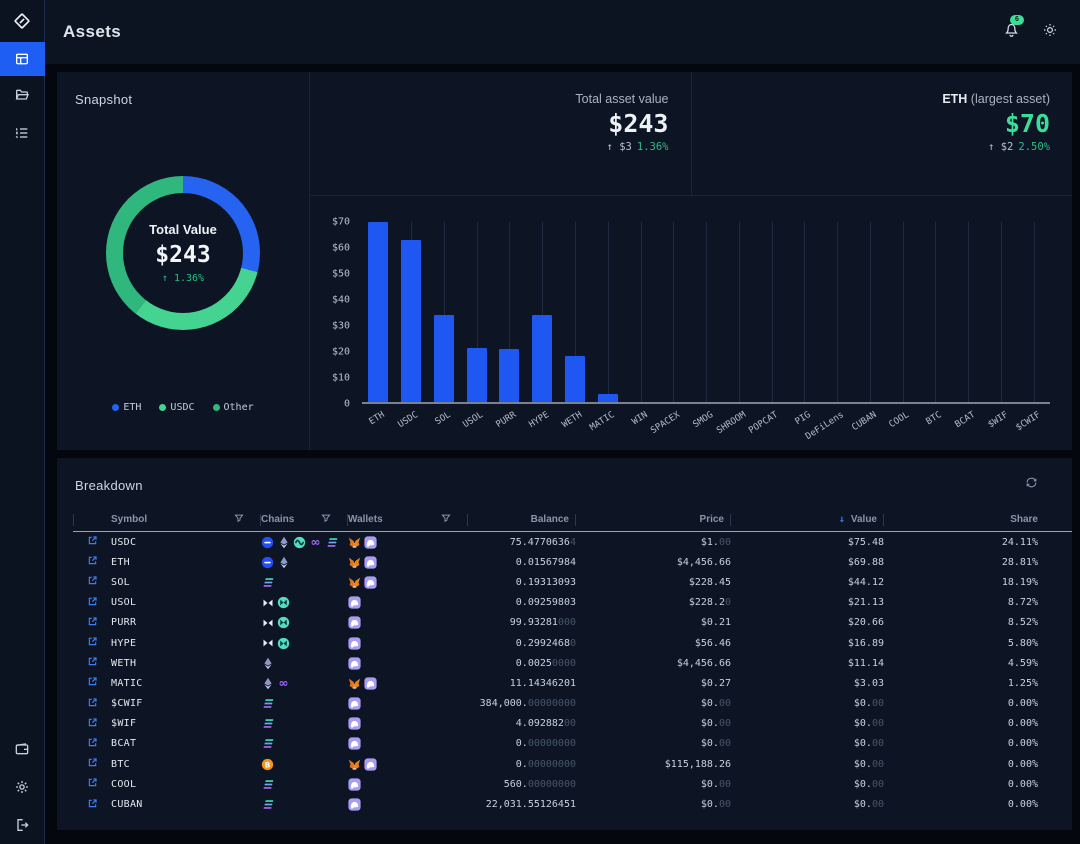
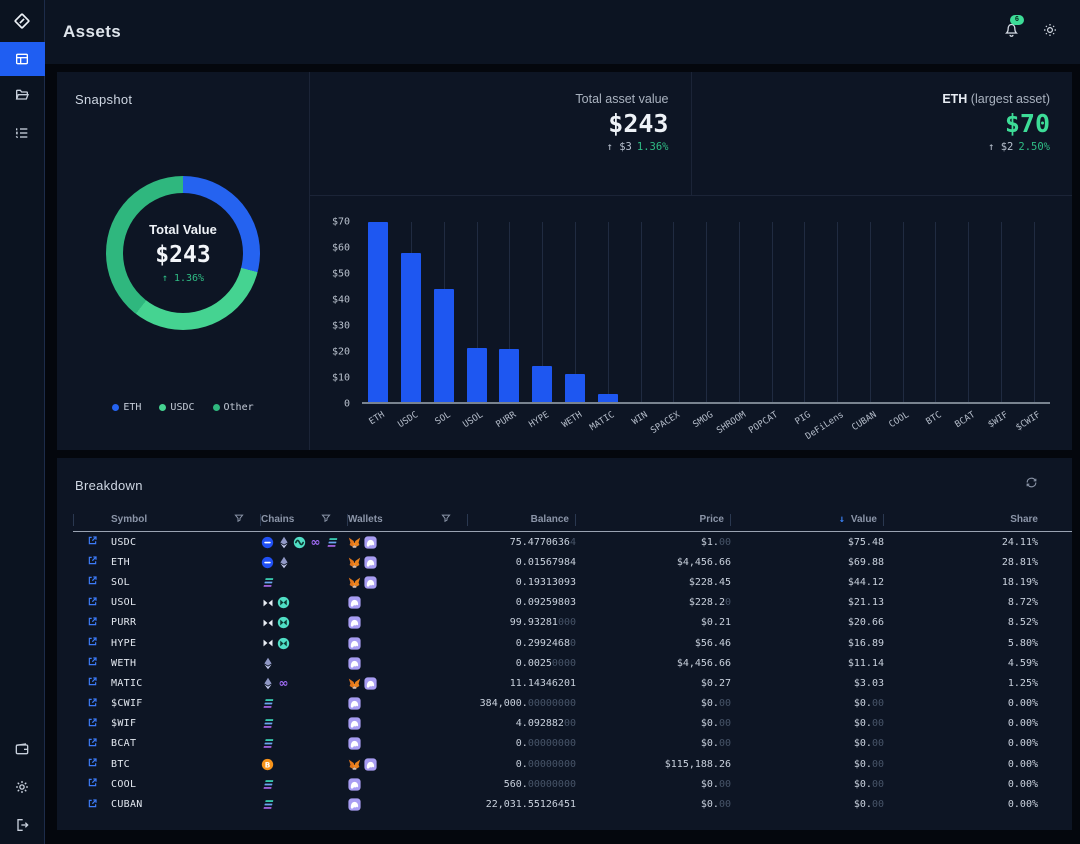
USDC: $63 -> $58
SOL: $34 -> $44
HYPE: $34 -> $14
WETH: $18 -> $11
